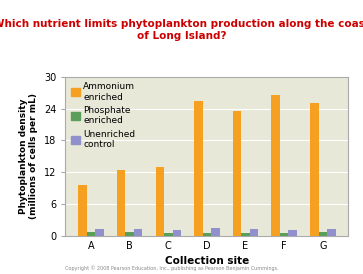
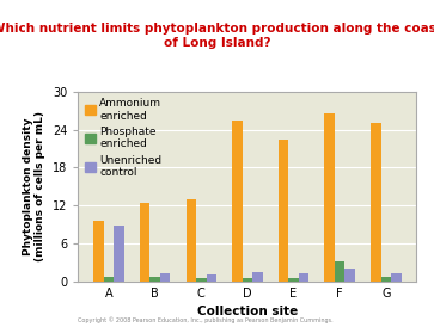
Unenriched control/A: 1.2 -> 8.8
Ammonium enriched/E: 23.5 -> 22.4
Phosphate enriched/F: 0.5 -> 3.2
Unenriched control/F: 1.0 -> 2.0
